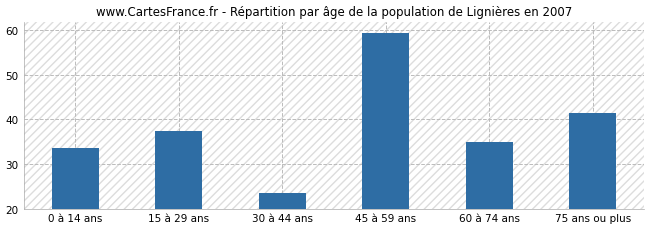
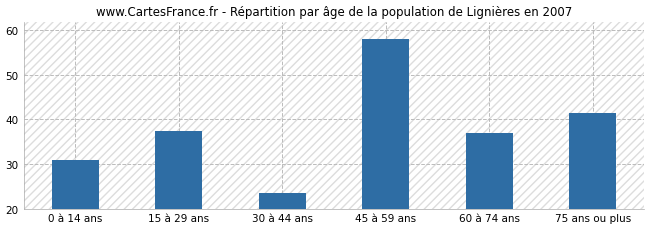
0 à 14 ans: 33.5 -> 31.0
45 à 59 ans: 59.5 -> 58.0
60 à 74 ans: 35.0 -> 37.0
